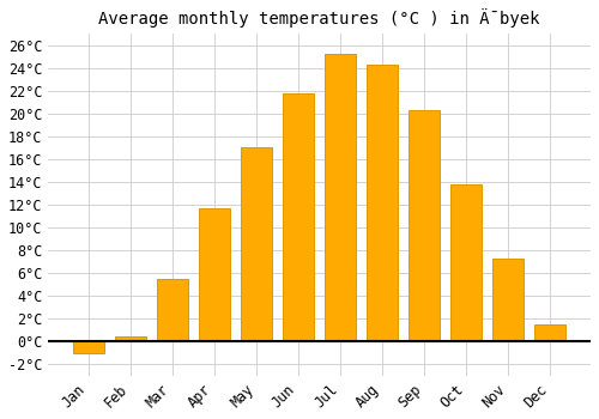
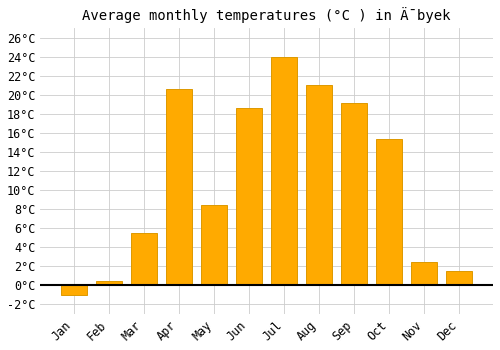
Apr: 11.7°C -> 20.6°C
May: 17.0°C -> 8.4°C
Jun: 21.8°C -> 18.6°C
Jul: 25.2°C -> 24.0°C
Aug: 24.3°C -> 21.0°C
Sep: 20.3°C -> 19.2°C
Oct: 13.8°C -> 15.4°C
Nov: 7.3°C -> 2.4°C
